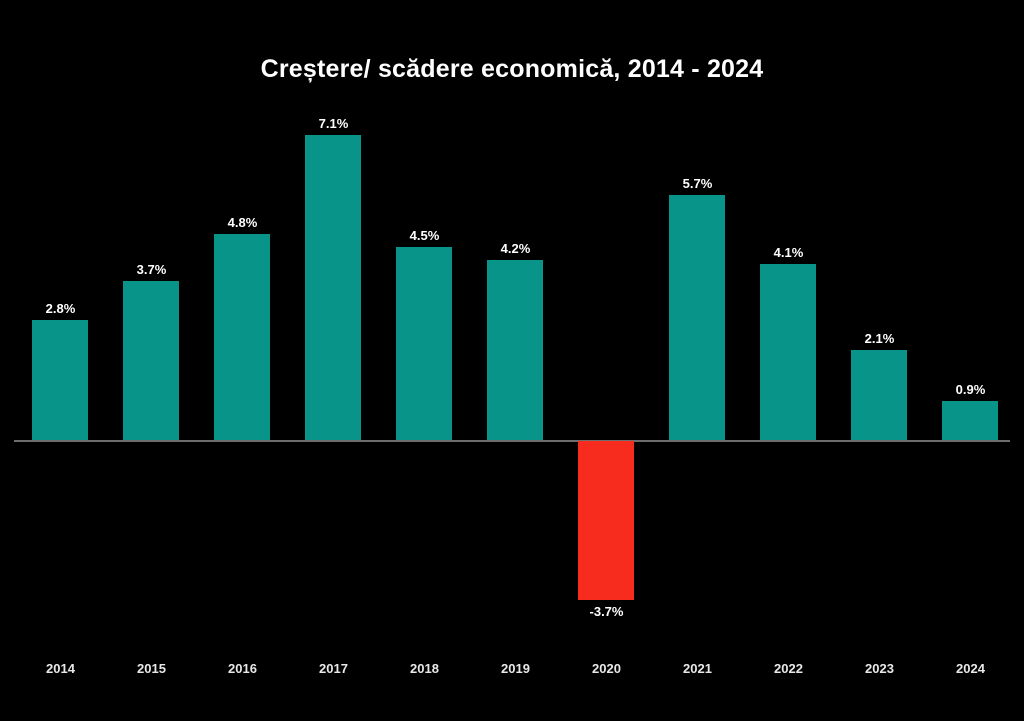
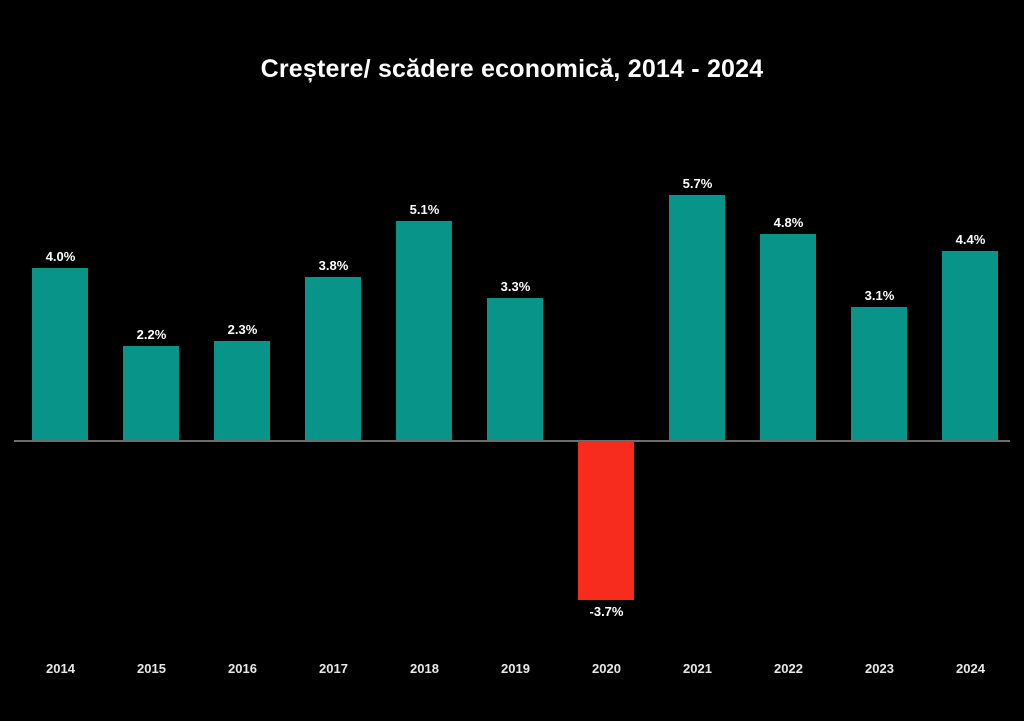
2014: 2.8% -> 4.0%
2015: 3.7% -> 2.2%
2016: 4.8% -> 2.3%
2017: 7.1% -> 3.8%
2018: 4.5% -> 5.1%
2019: 4.2% -> 3.3%
2022: 4.1% -> 4.8%
2023: 2.1% -> 3.1%
2024: 0.9% -> 4.4%
